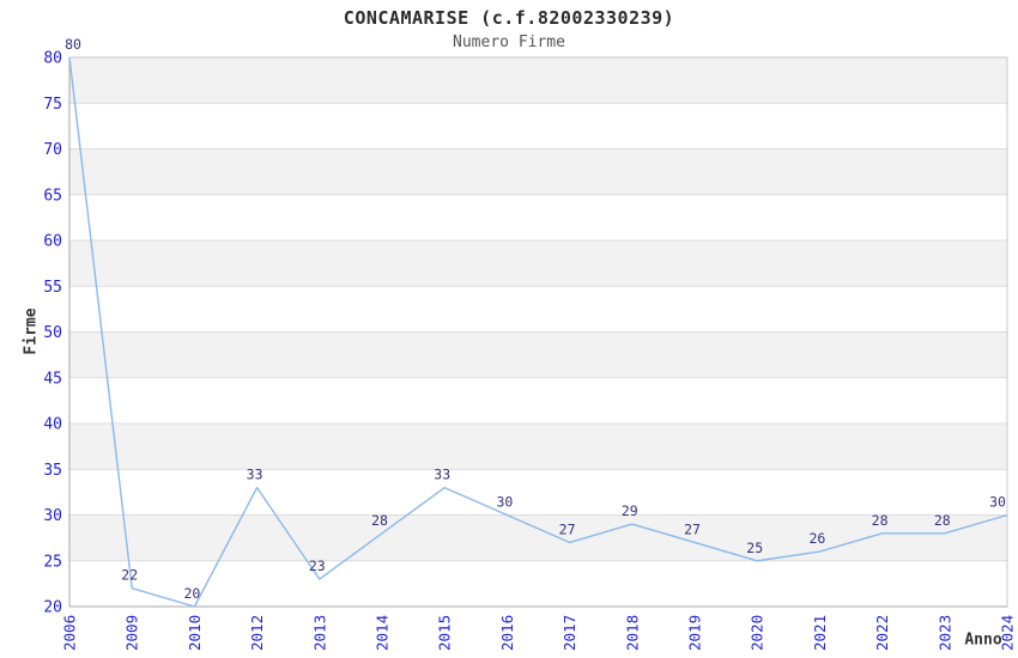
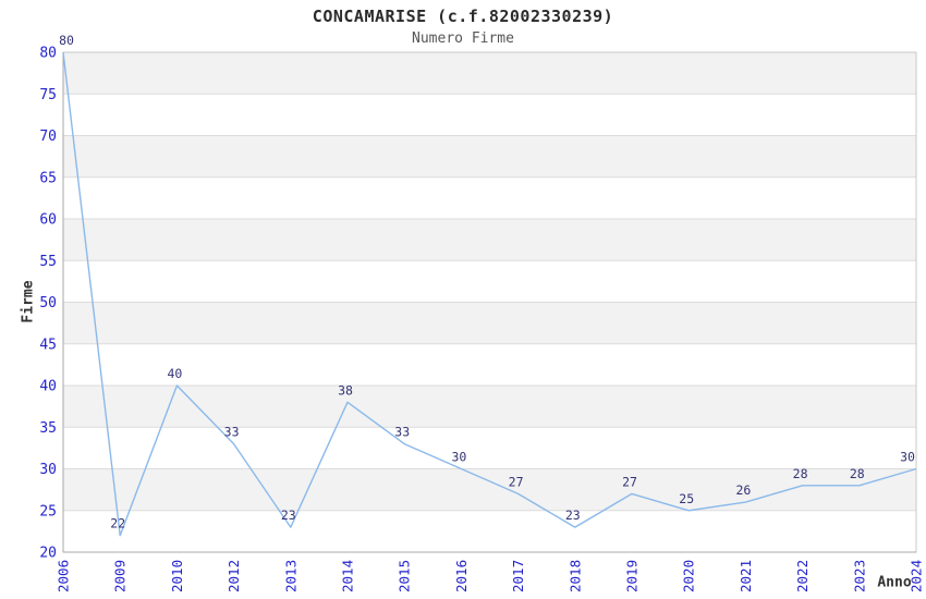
2010: 20 -> 40
2014: 28 -> 38
2018: 29 -> 23
